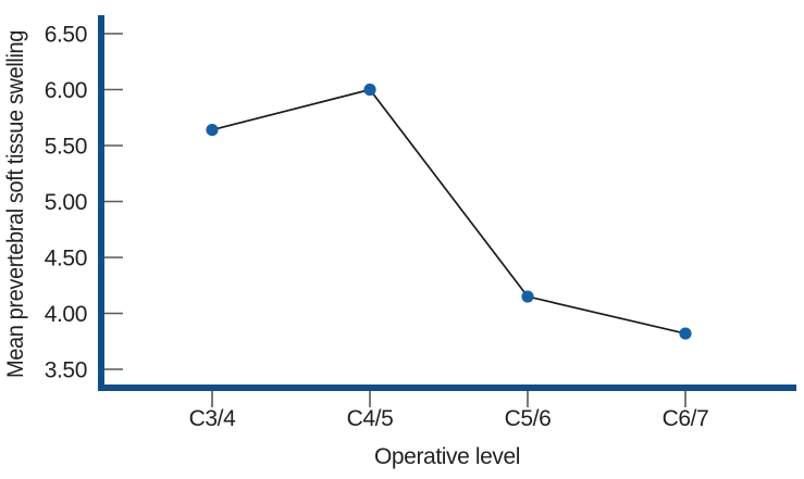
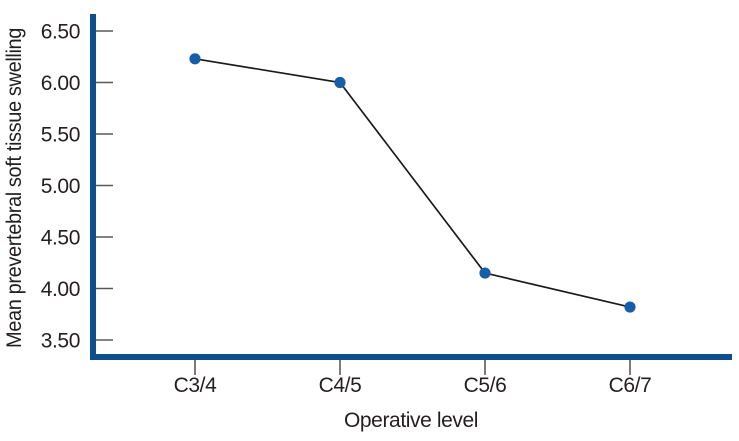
C3/4: 5.64 -> 6.23
